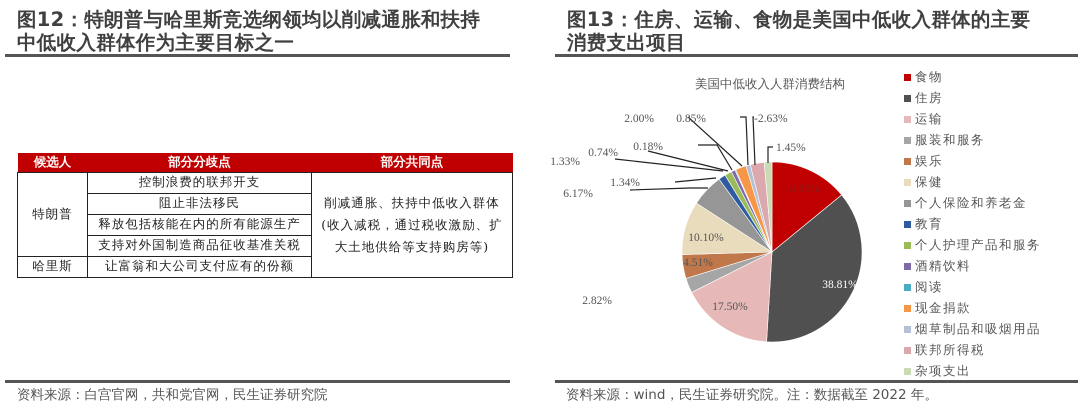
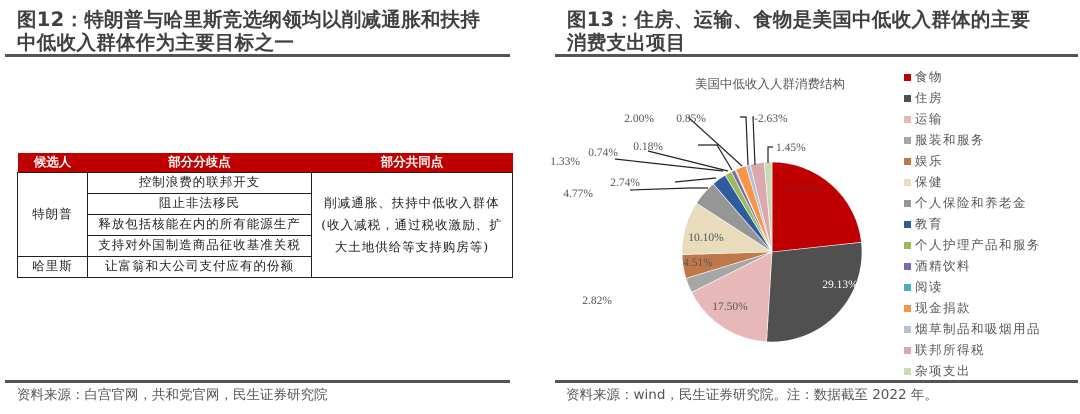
食物: 14.82% -> 24.50%
住房: 38.81% -> 29.13%
个人保险和养老金: 6.17% -> 4.77%
教育: 1.34% -> 2.74%
